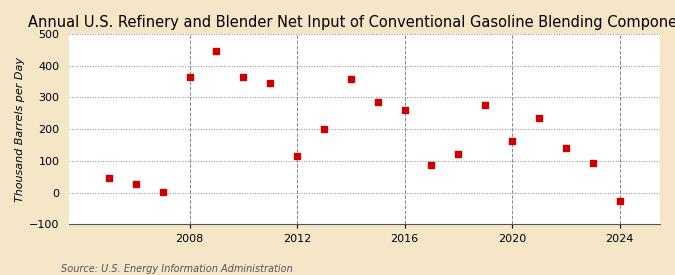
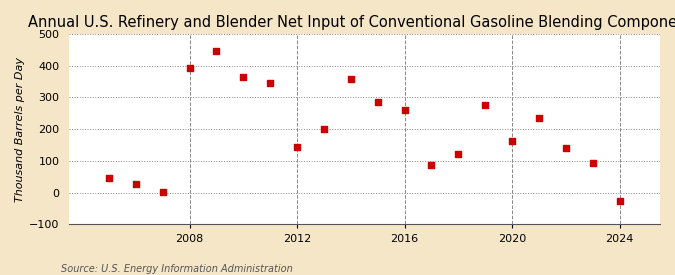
2008: 365 -> 392
2012: 115 -> 145
